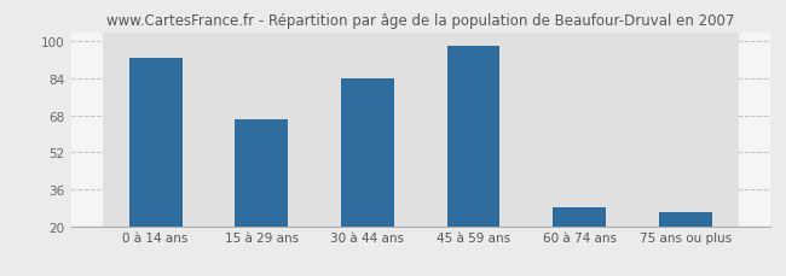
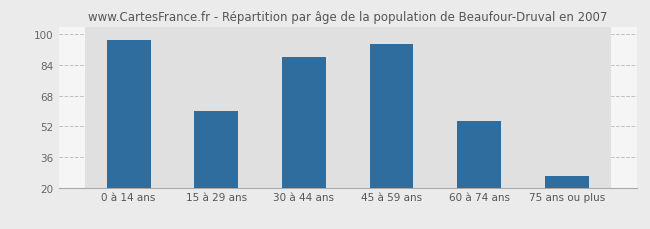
0 à 14 ans: 93 -> 97
15 à 29 ans: 66 -> 60
30 à 44 ans: 84 -> 88
45 à 59 ans: 98 -> 95
60 à 74 ans: 28 -> 55
